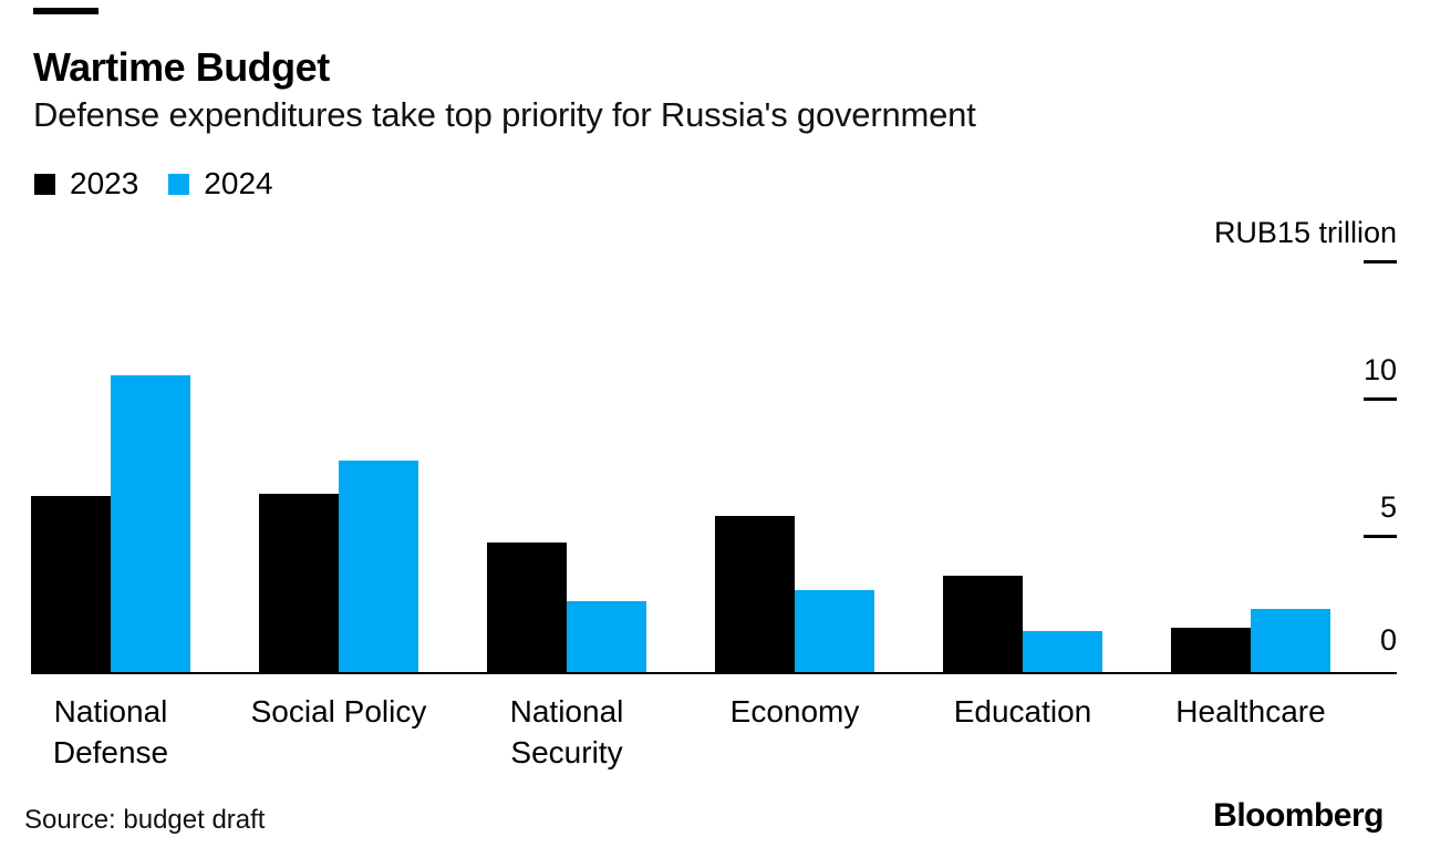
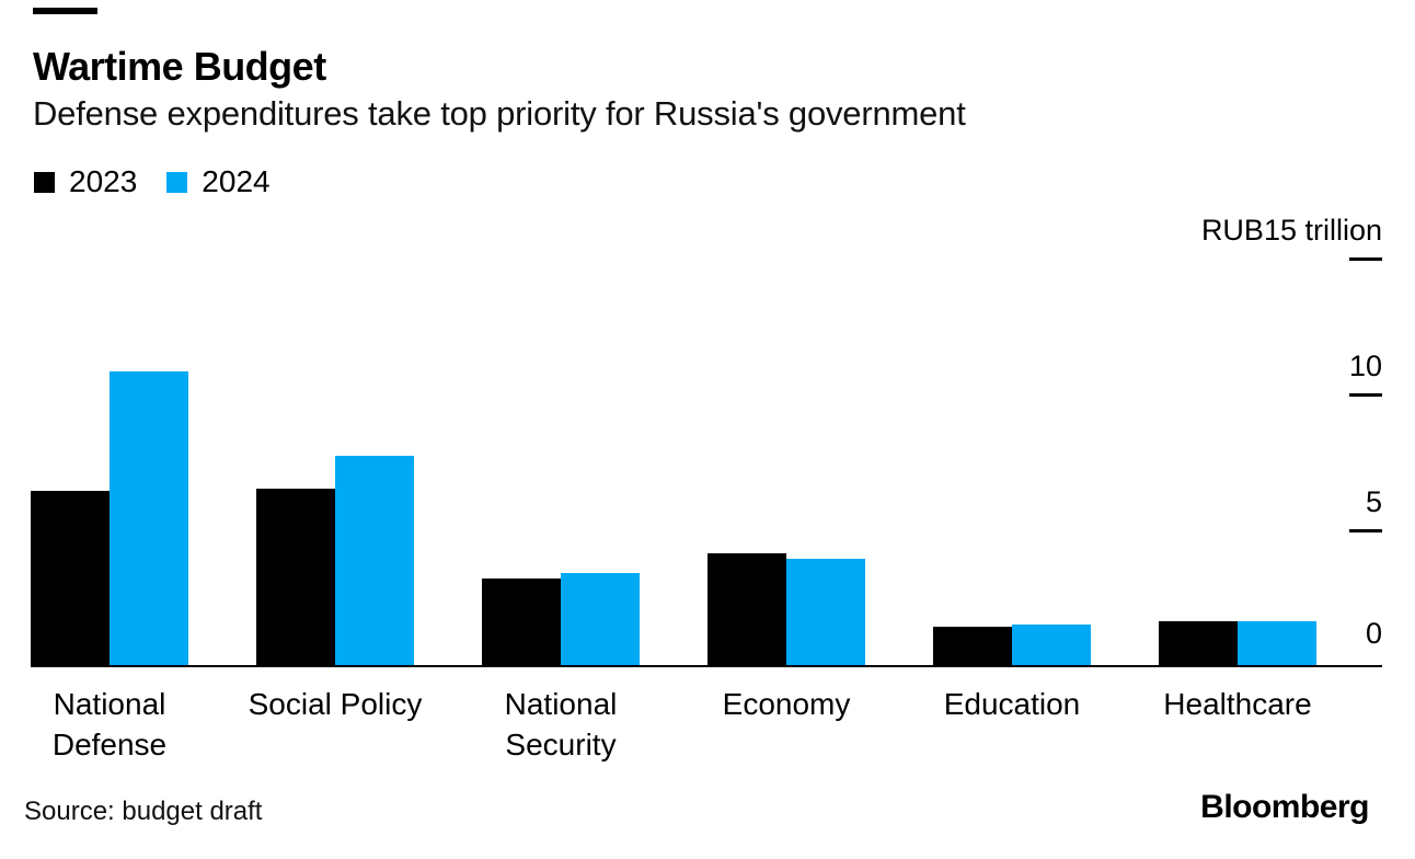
2023/National Security: 4.7 -> 3.2
2024/National Security: 2.6 -> 3.4
2023/Economy: 5.7 -> 4.1
2024/Economy: 3.0 -> 3.9
2023/Education: 3.5 -> 1.4
2024/Healthcare: 2.3 -> 1.6
